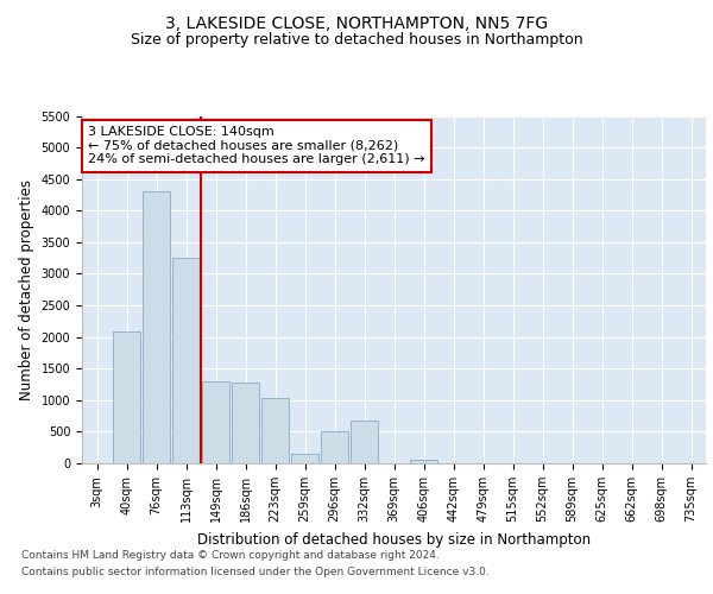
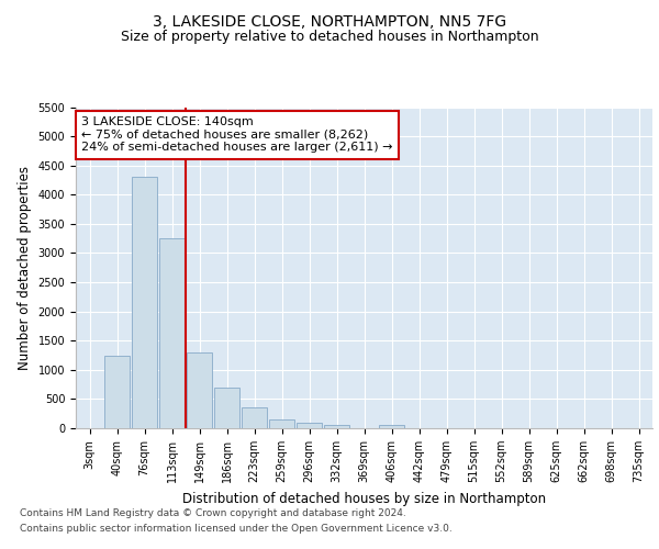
40sqm: 2080 -> 1250
186sqm: 1280 -> 700
223sqm: 1040 -> 350
296sqm: 500 -> 100
332sqm: 680 -> 50
